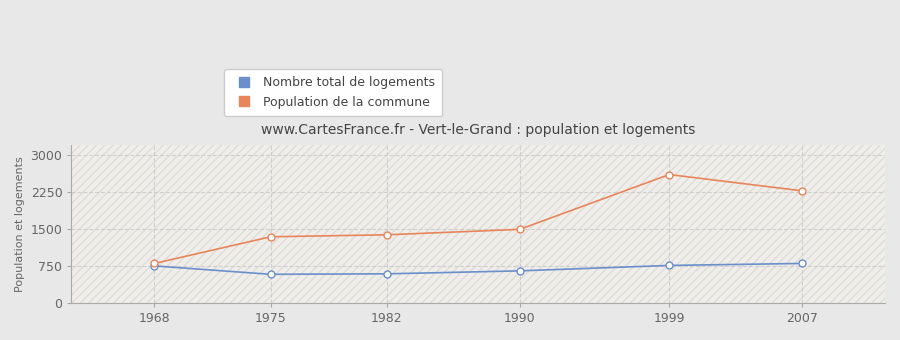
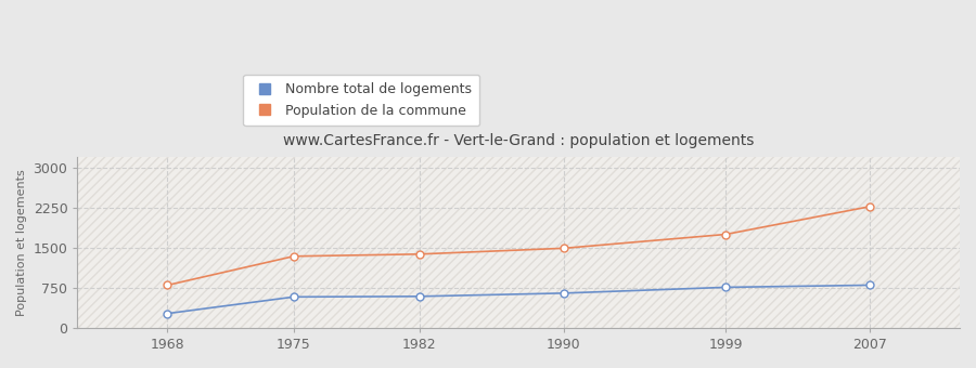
Nombre total de logements/1968: 750 -> 270
Population de la commune/1999: 2600 -> 1750
